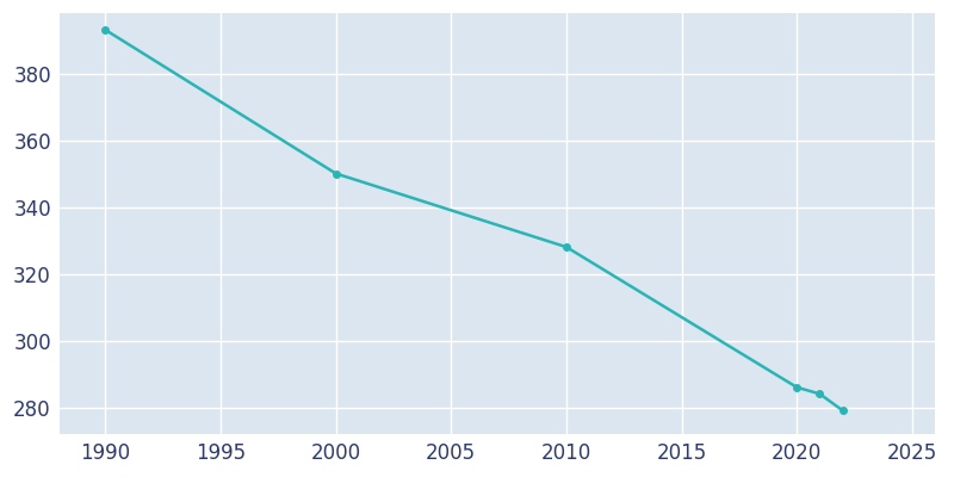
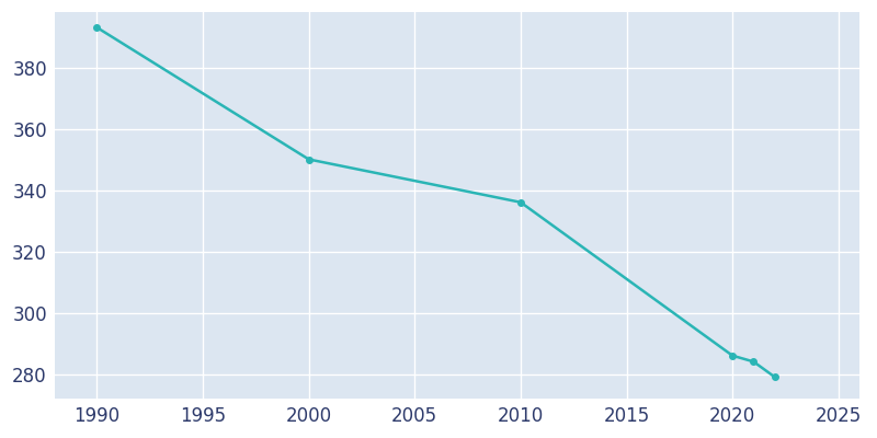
2010: 328 -> 336
